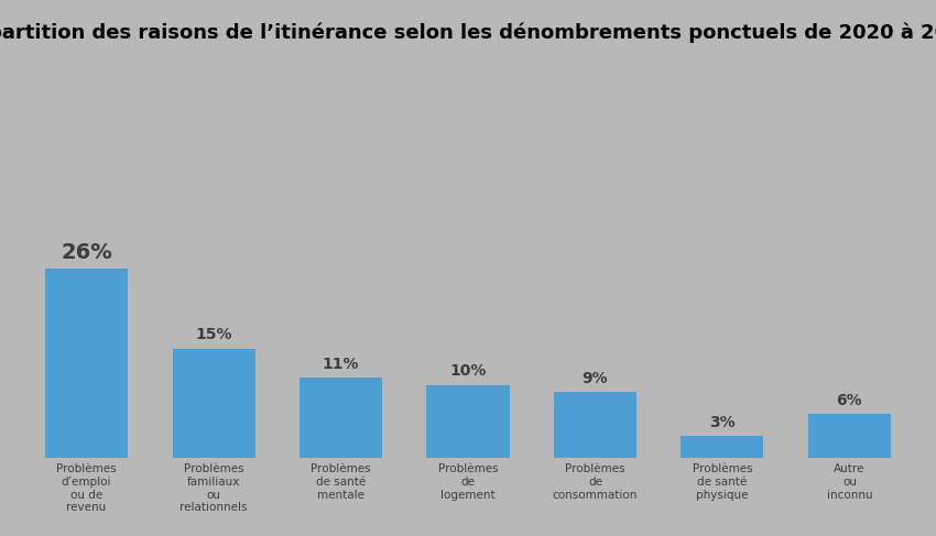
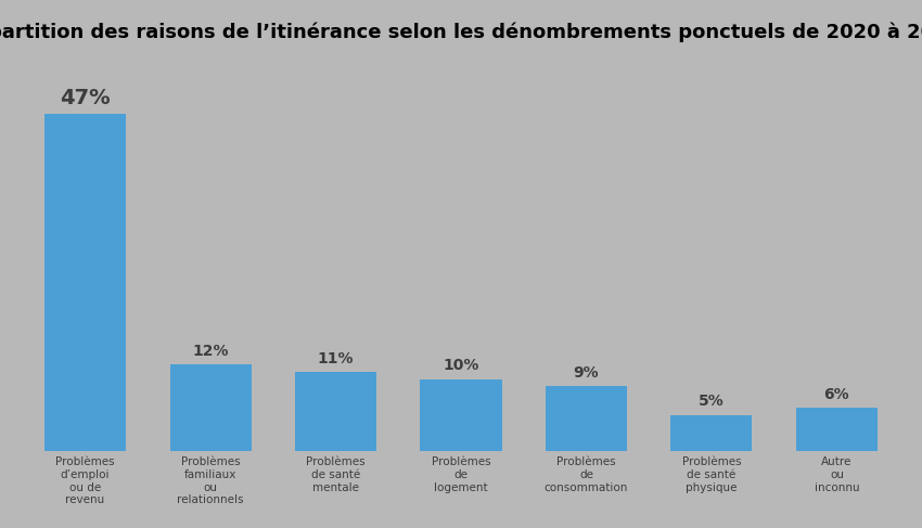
Problèmes d’emploi ou de revenu: 26% -> 47%
Problèmes familiaux ou relationnels: 15% -> 12%
Problèmes de santé physique: 3% -> 5%
